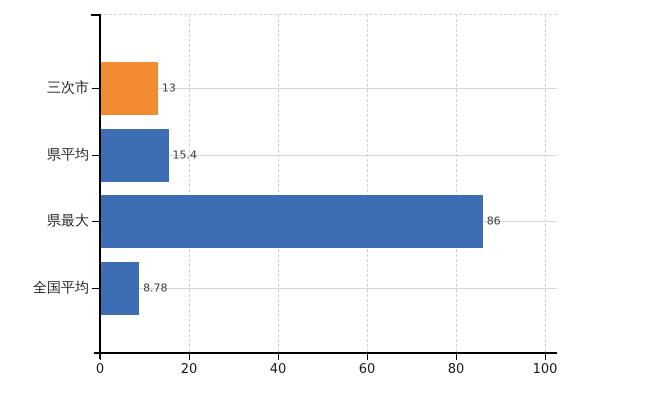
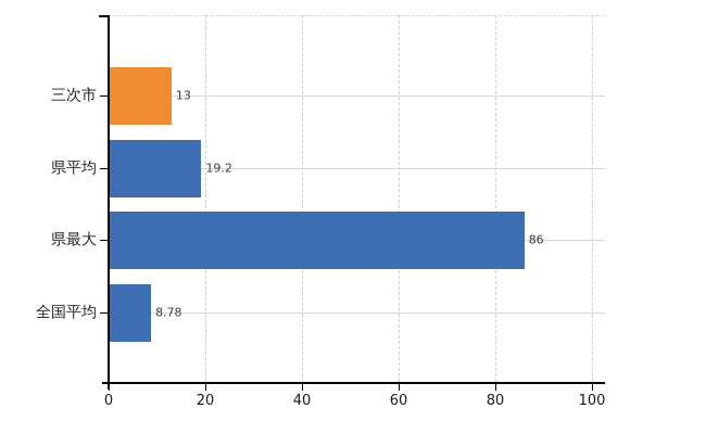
県平均: 15.4 -> 19.2
